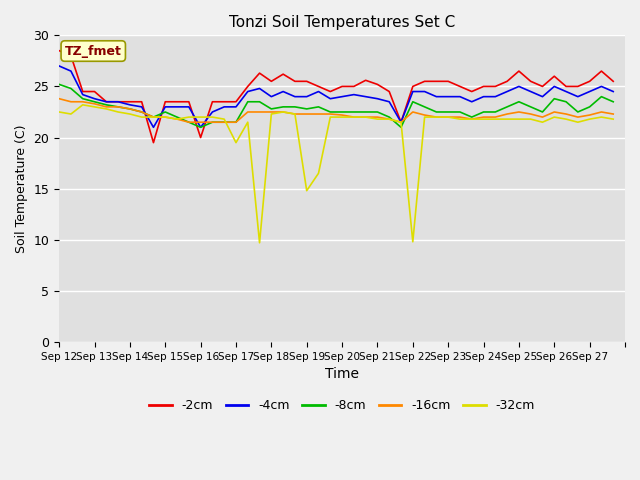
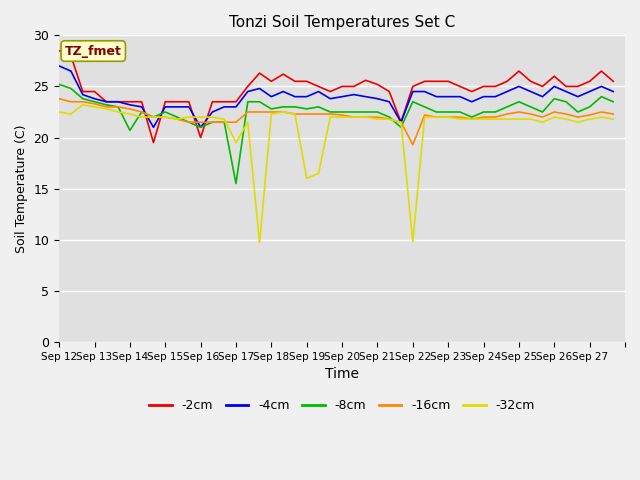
-8cm/Sep 14: 22.8 -> 20.7
-8cm/Sep 17: 21.5 -> 15.5
-32cm/Sep 19: 14.8 -> 16.0
-16cm/Sep 22: 22.5 -> 19.3
